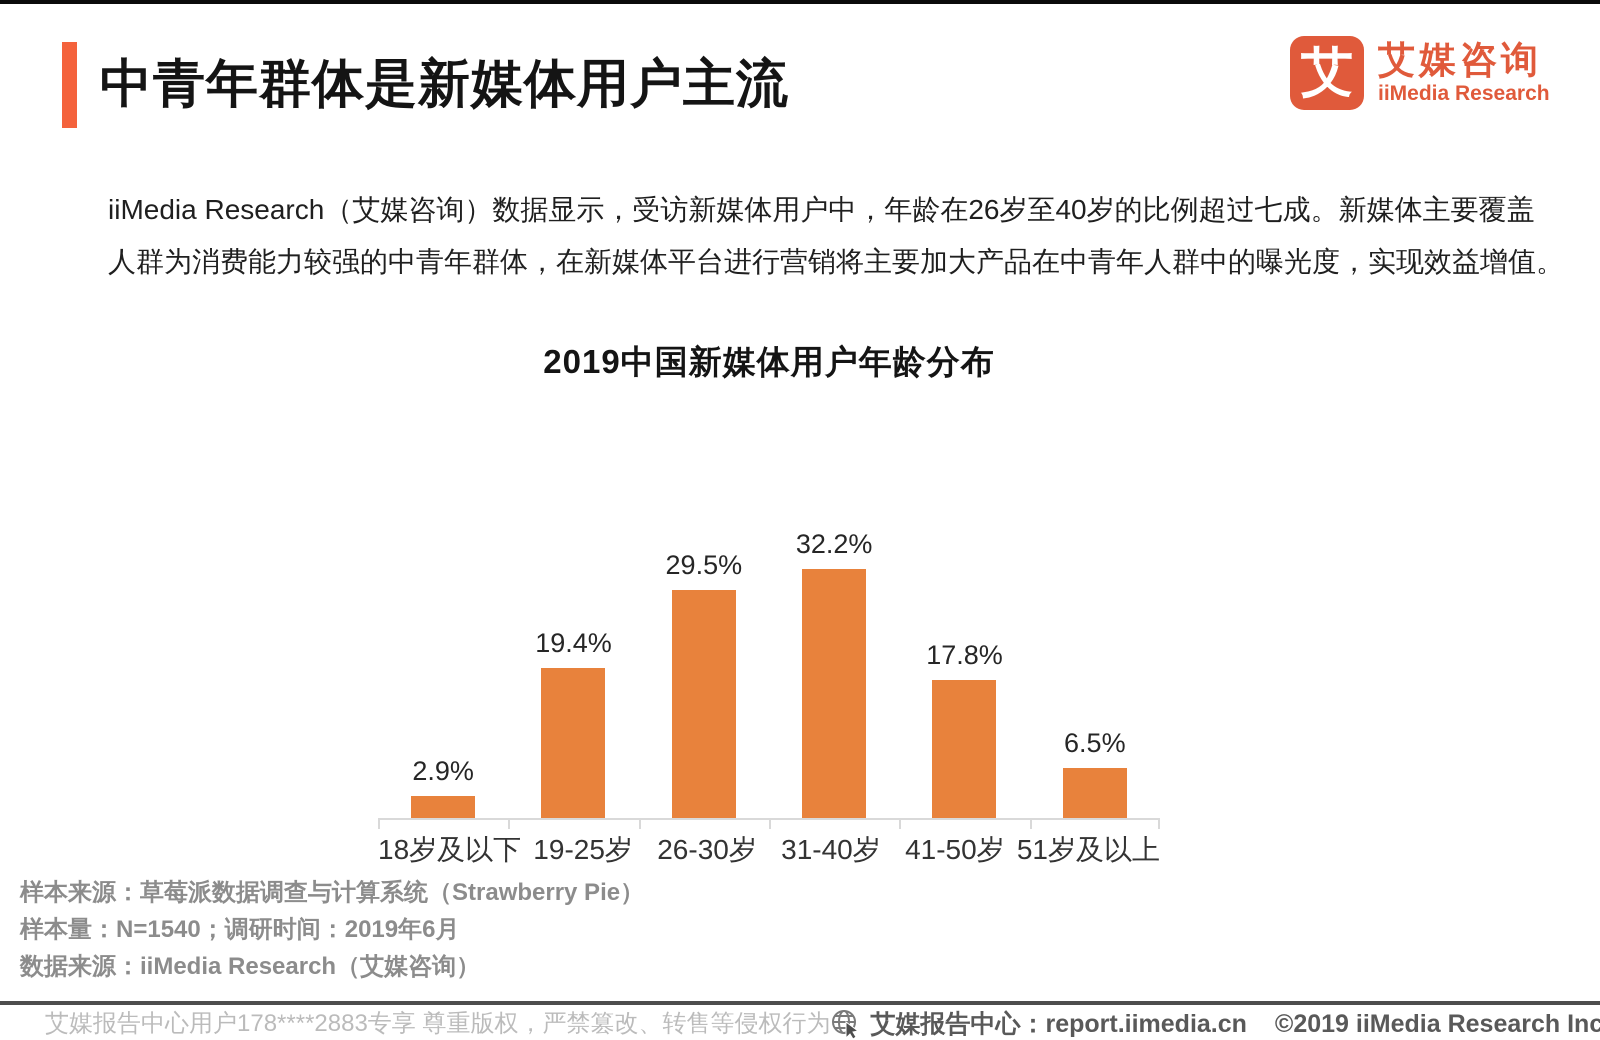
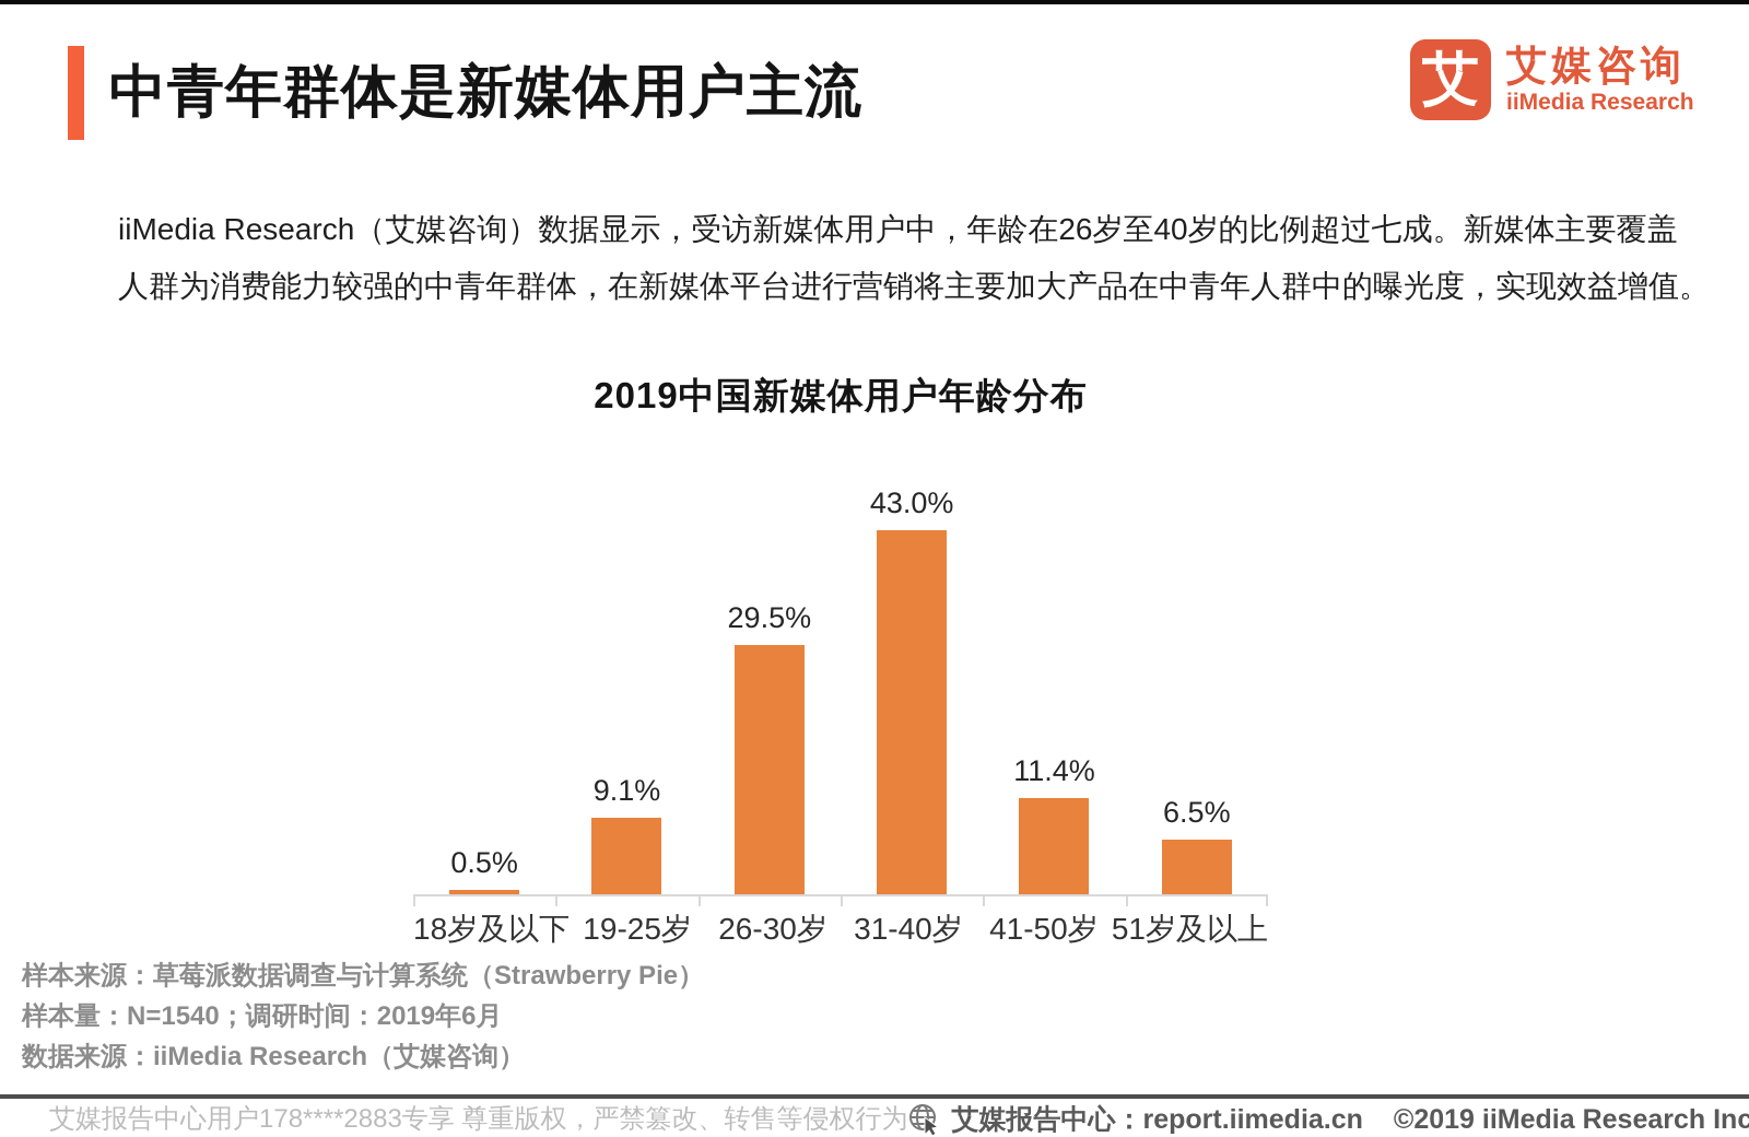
18岁及以下: 2.9% -> 0.5%
19-25岁: 19.4% -> 9.1%
31-40岁: 32.2% -> 43.0%
41-50岁: 17.8% -> 11.4%
